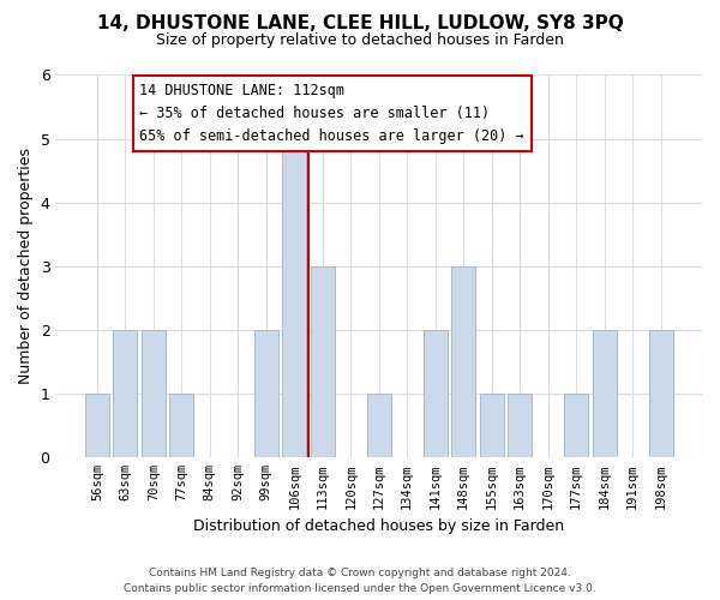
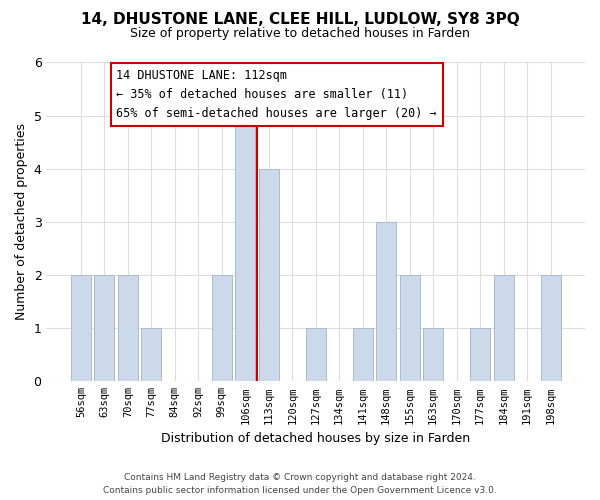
56sqm: 1 -> 2
113sqm: 3 -> 4
141sqm: 2 -> 1
155sqm: 1 -> 2
